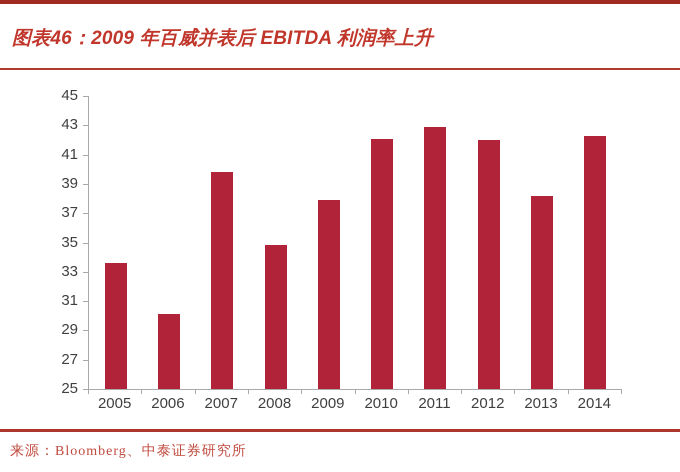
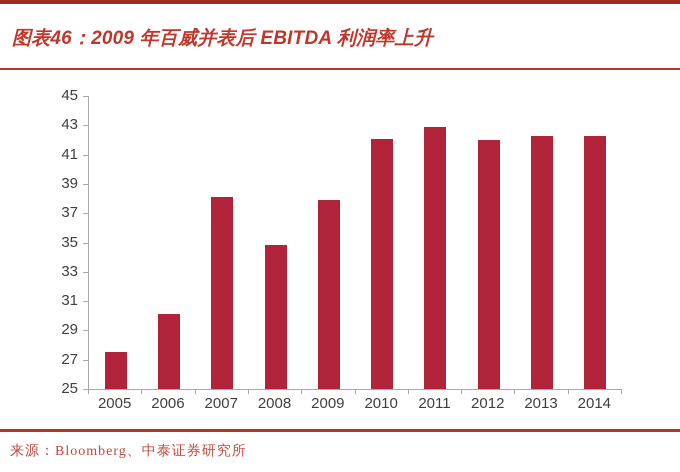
2005: 33.6 -> 27.5
2007: 39.8 -> 38.1
2013: 38.2 -> 42.3
